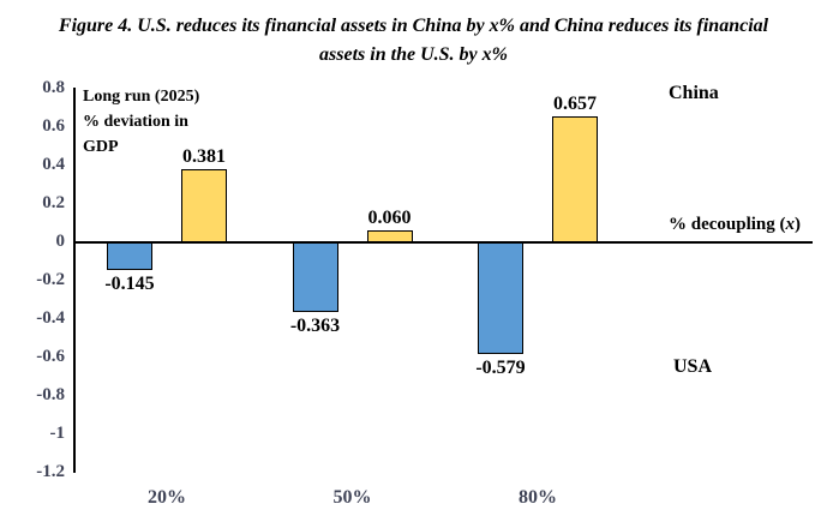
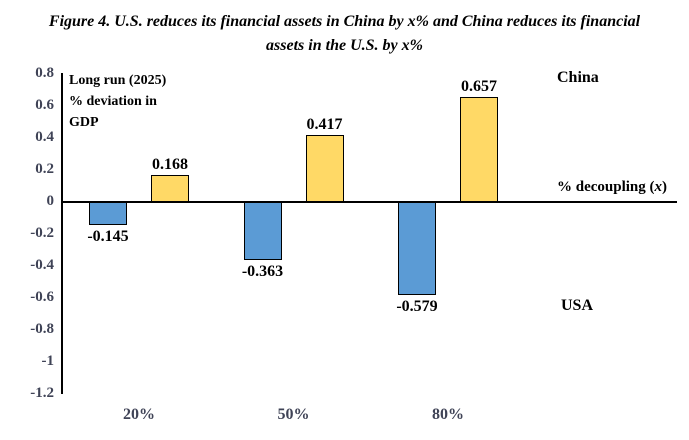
China/20%: 0.381 -> 0.168
China/50%: 0.060 -> 0.417
